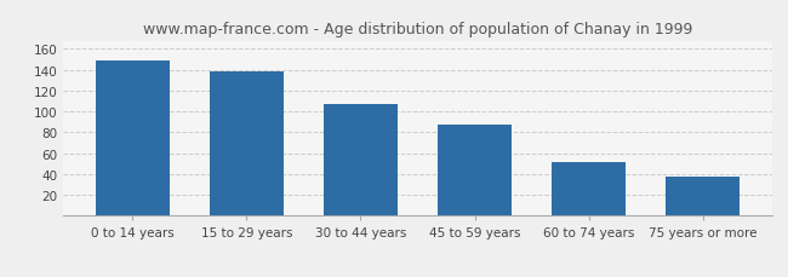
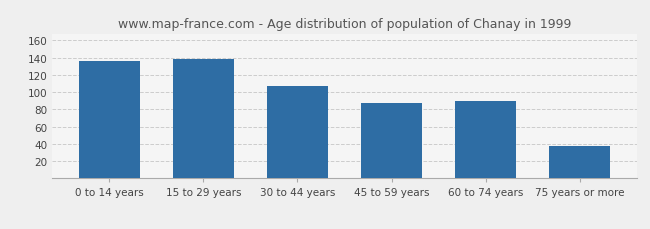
0 to 14 years: 149 -> 136
60 to 74 years: 52 -> 90
